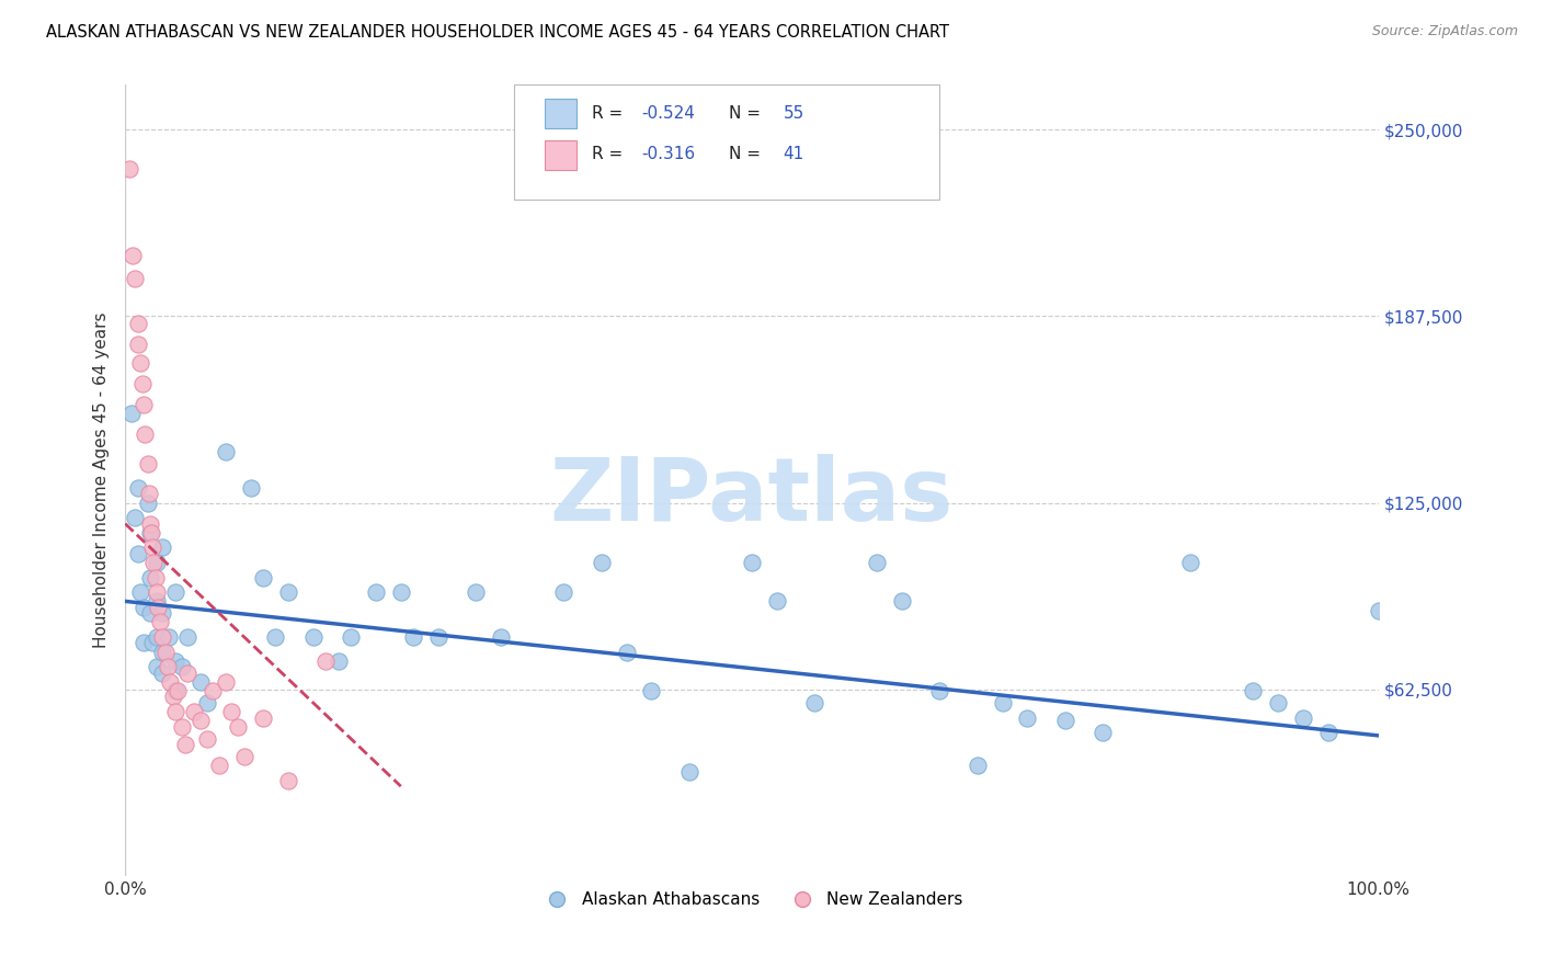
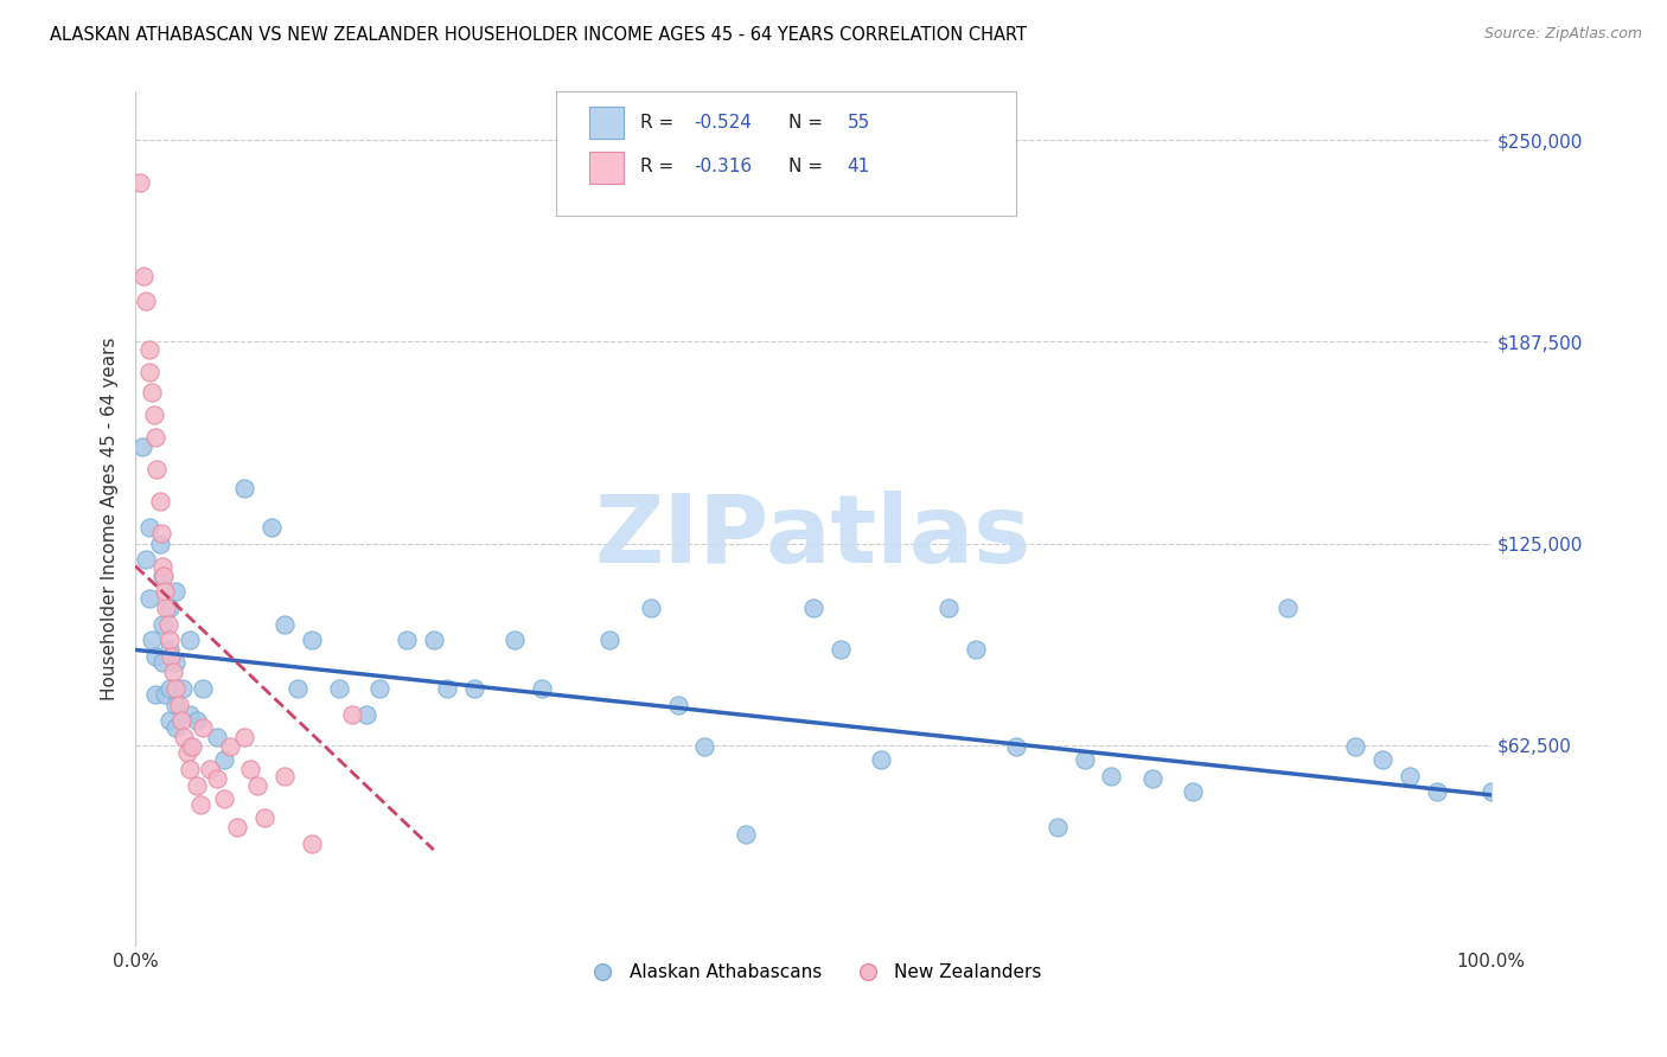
Alaskan Athabascans/100.0%: $89,000 -> $48,000
